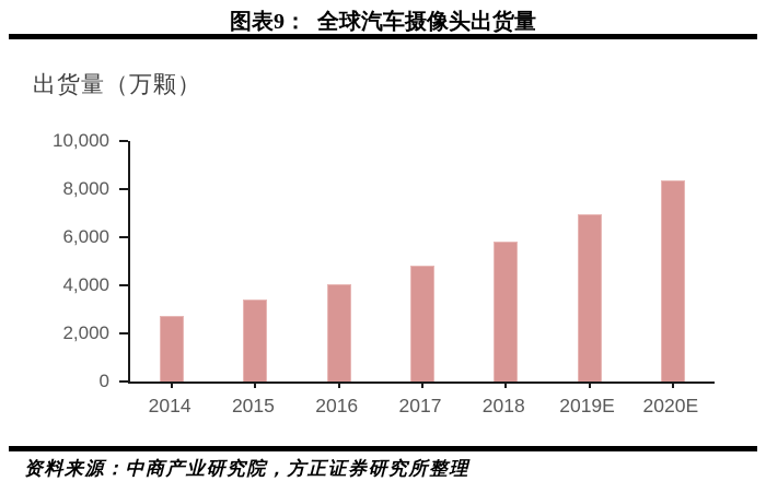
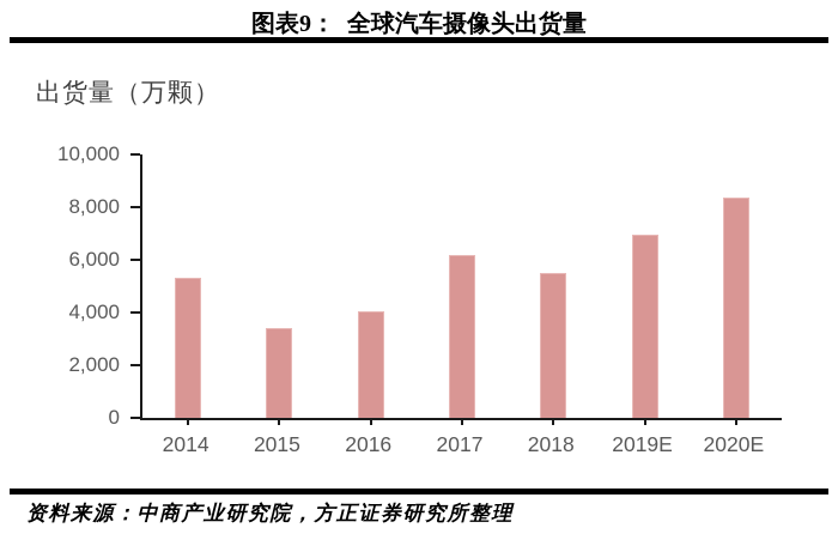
2014: 2800 -> 5300
2017: 4800 -> 6200
2018: 5800 -> 5500
